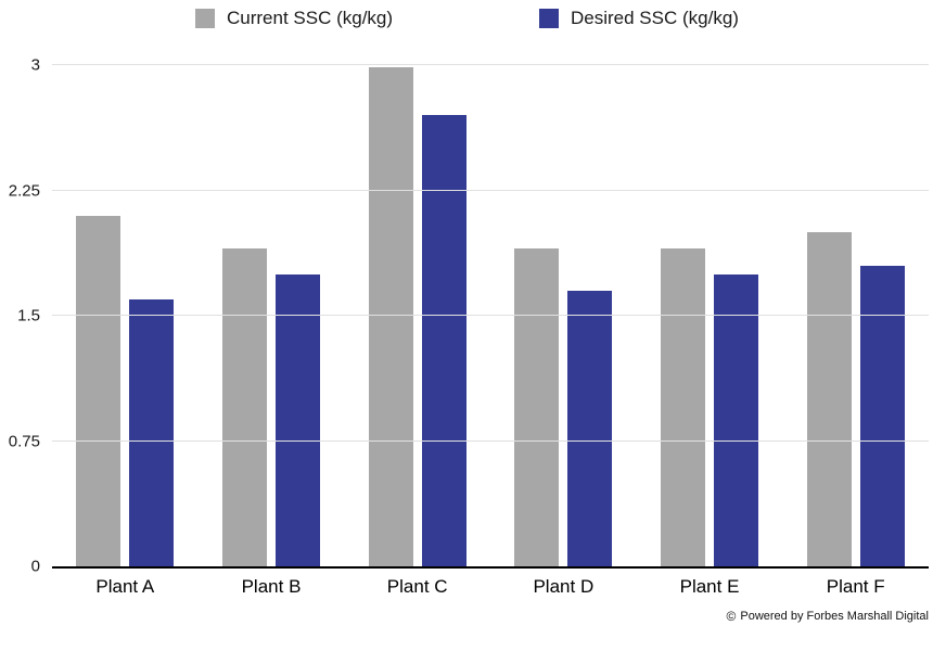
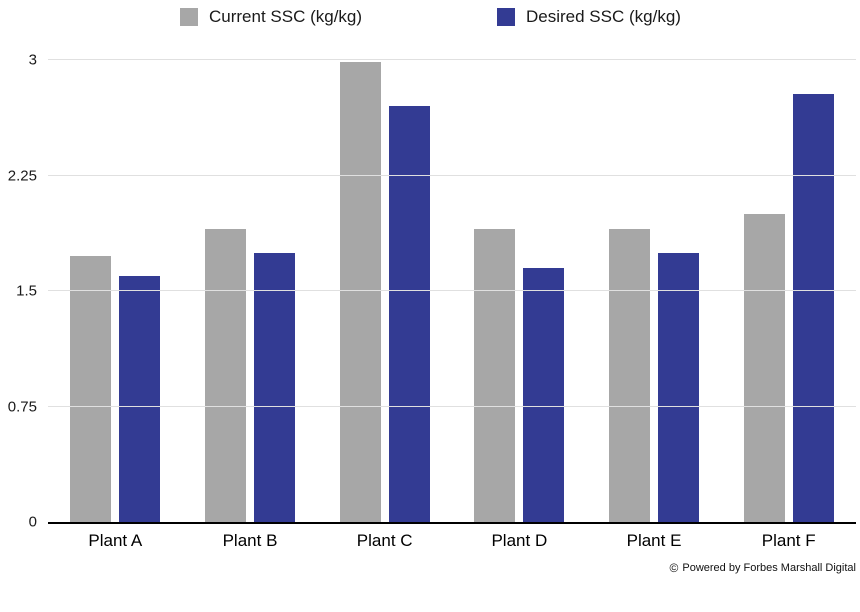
Current SSC (kg/kg)/Plant A: 2.10 -> 1.73
Desired SSC (kg/kg)/Plant F: 1.80 -> 2.78
